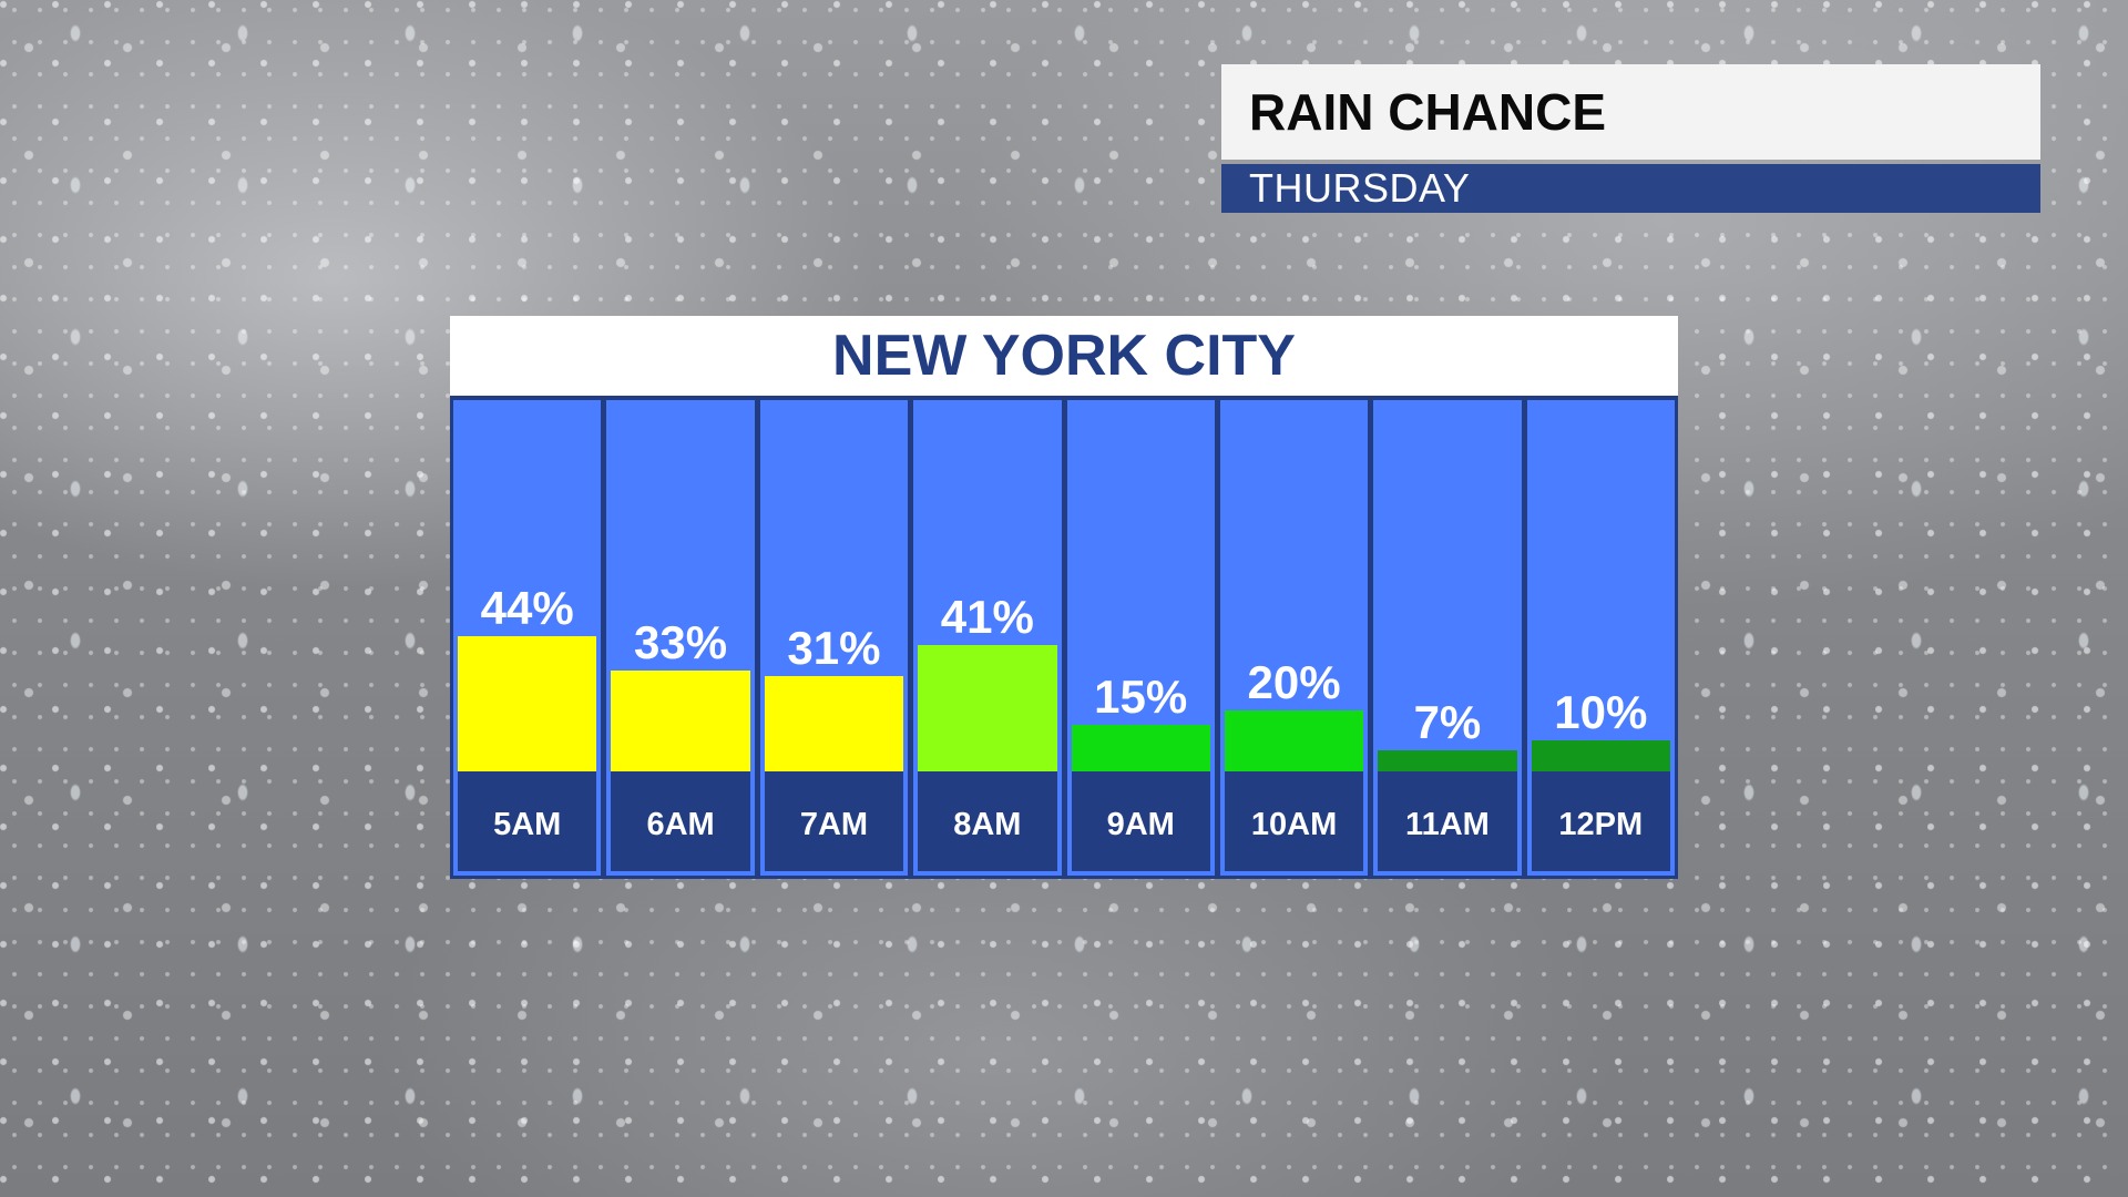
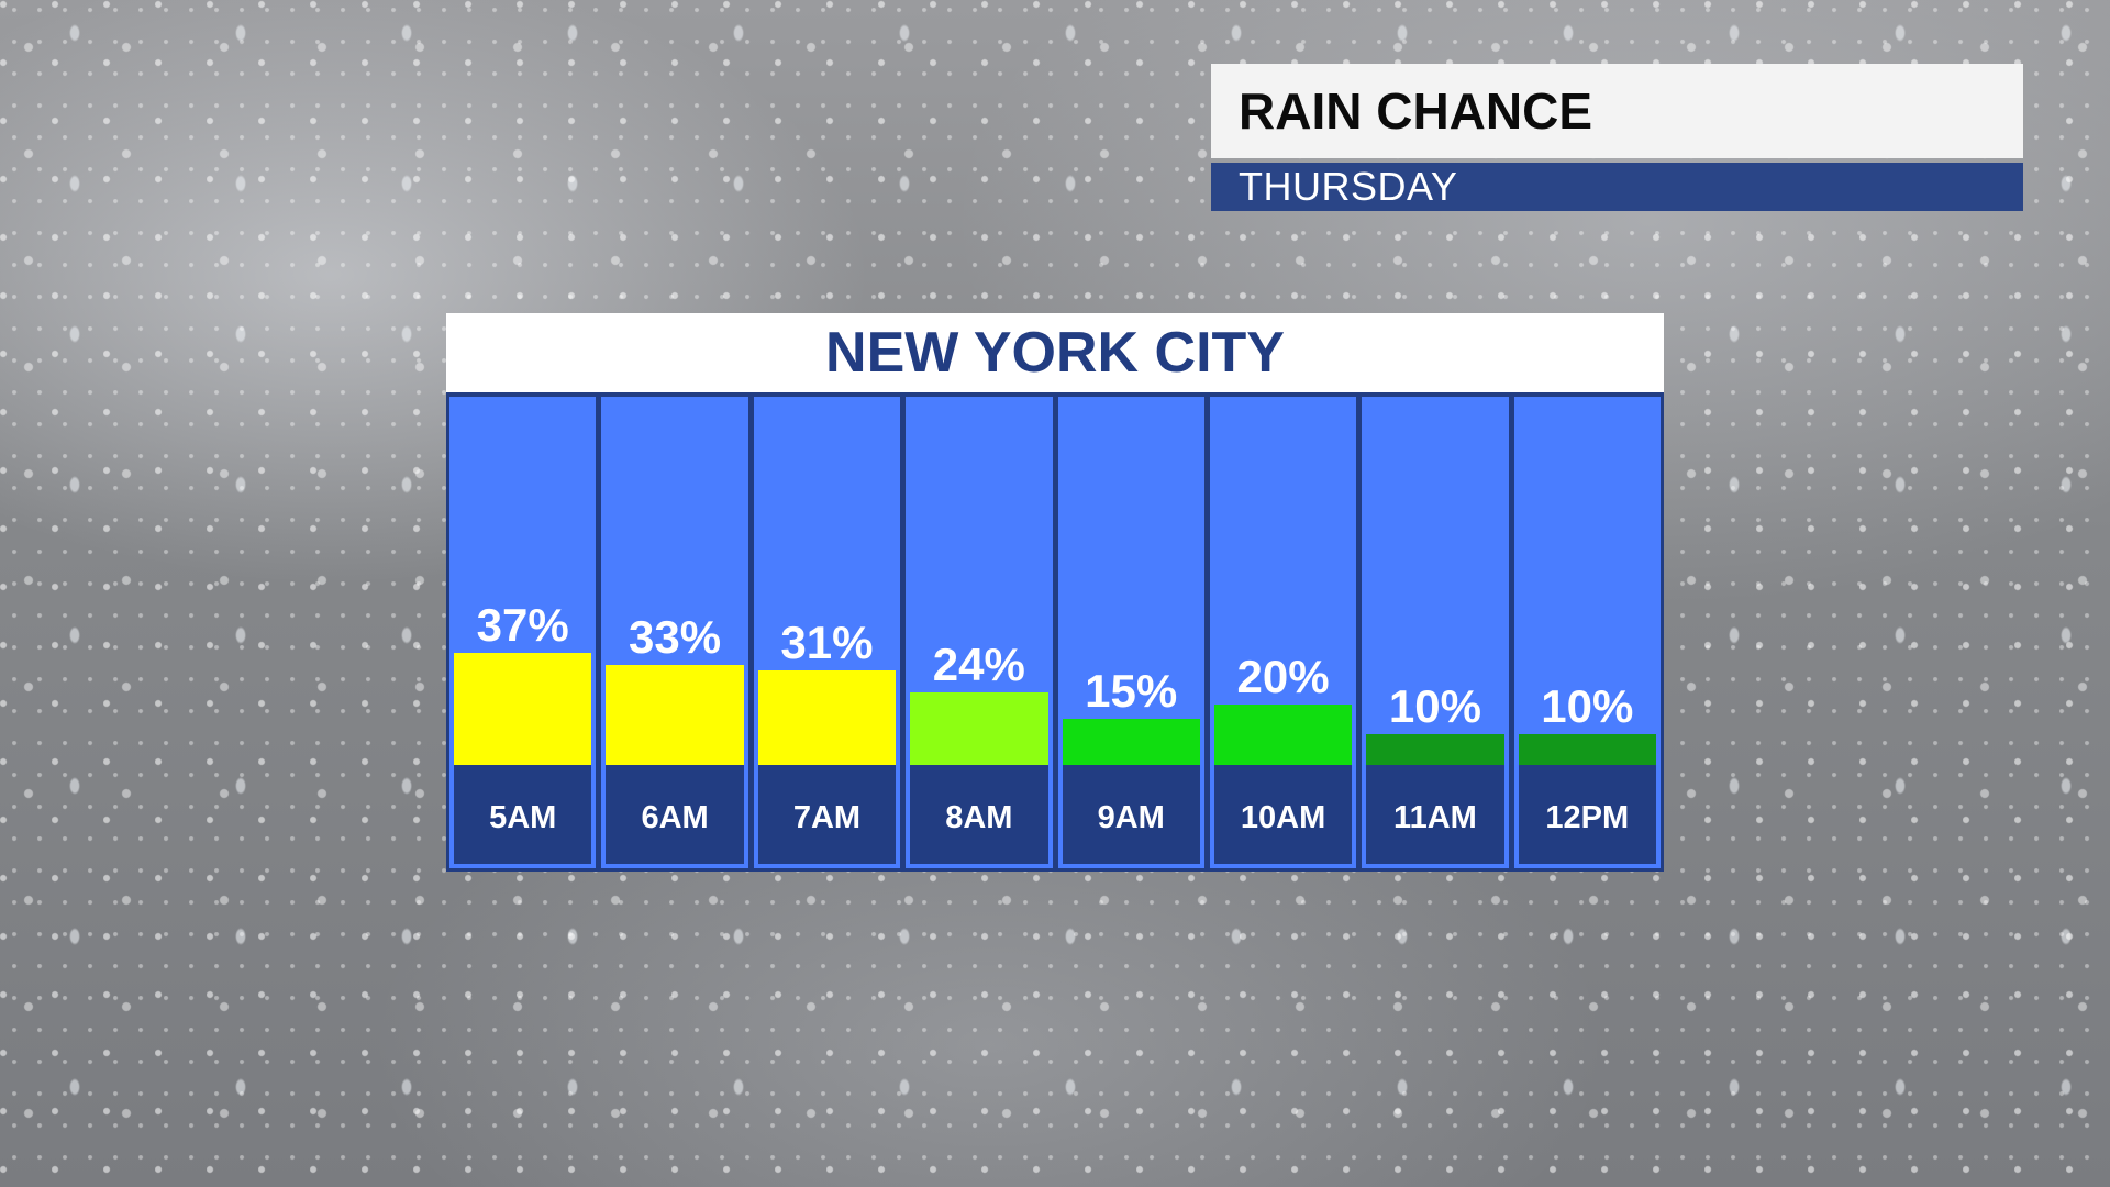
5AM: 44% -> 37%
8AM: 41% -> 24%
11AM: 7% -> 10%
